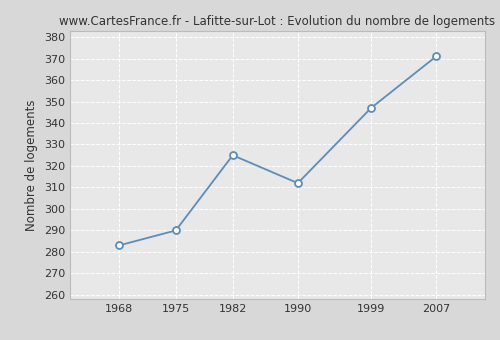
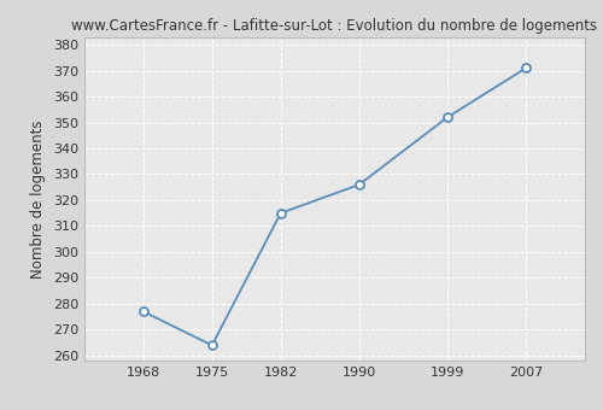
1968: 283 -> 277
1975: 290 -> 264
1982: 325 -> 315
1990: 312 -> 326
1999: 347 -> 352
